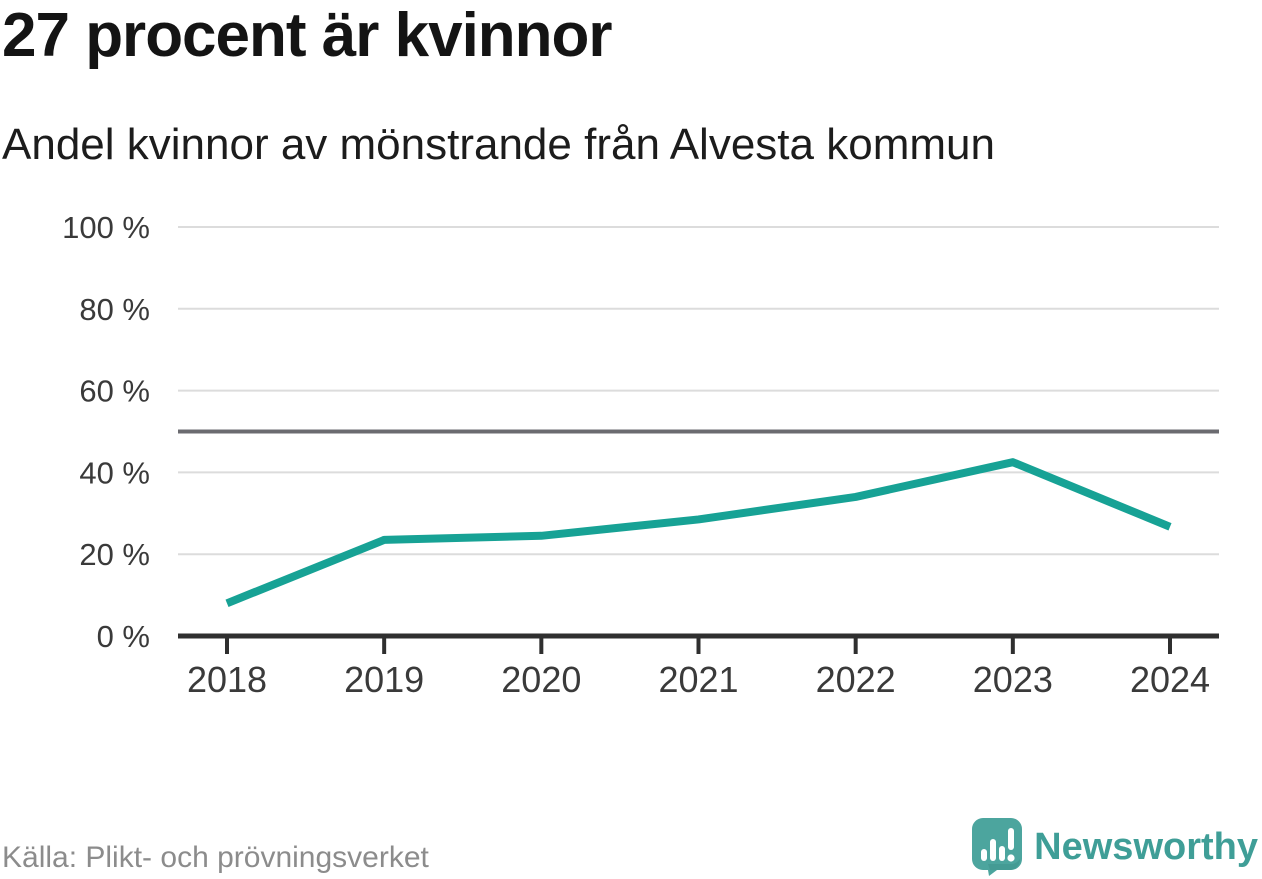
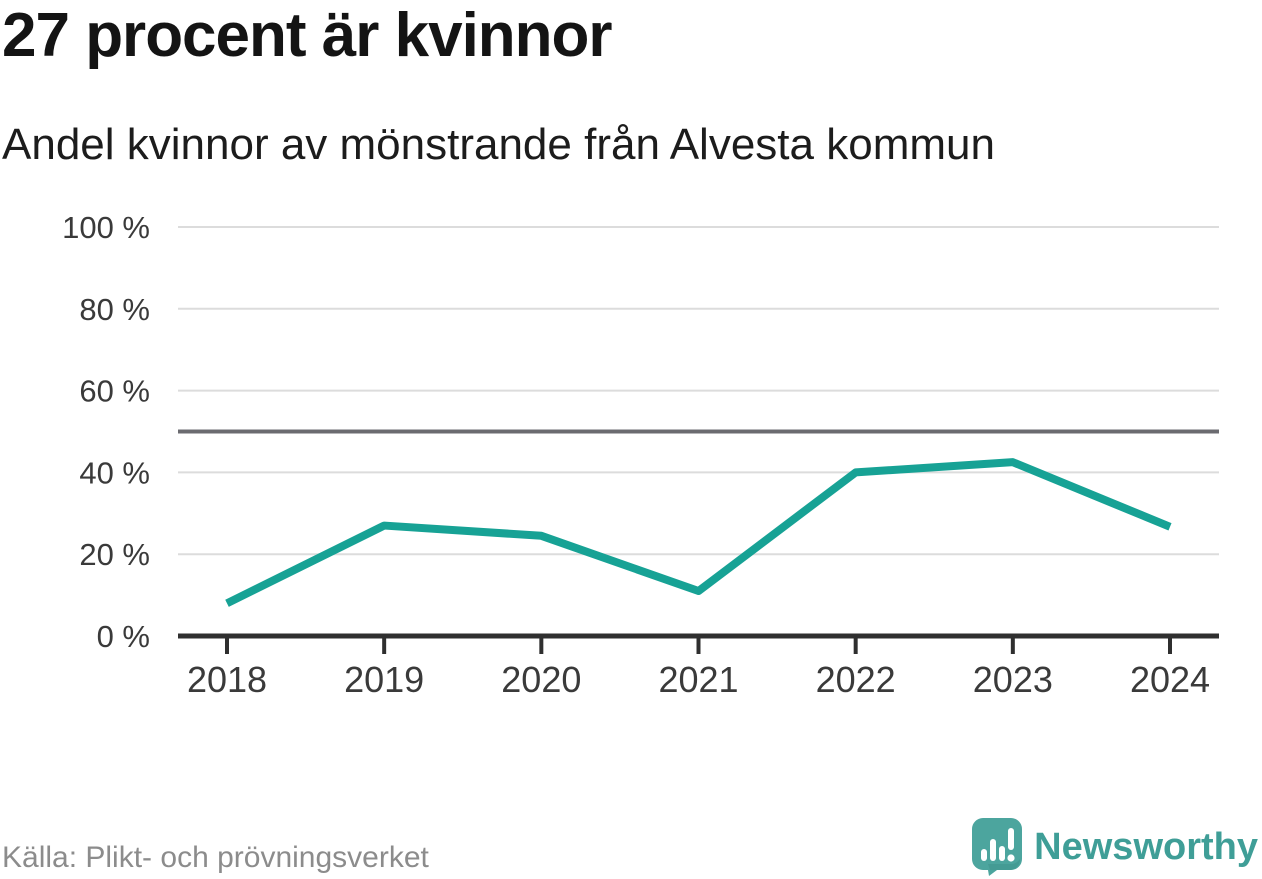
2019: 24% -> 27%
2021: 28% -> 11%
2022: 34% -> 40%
